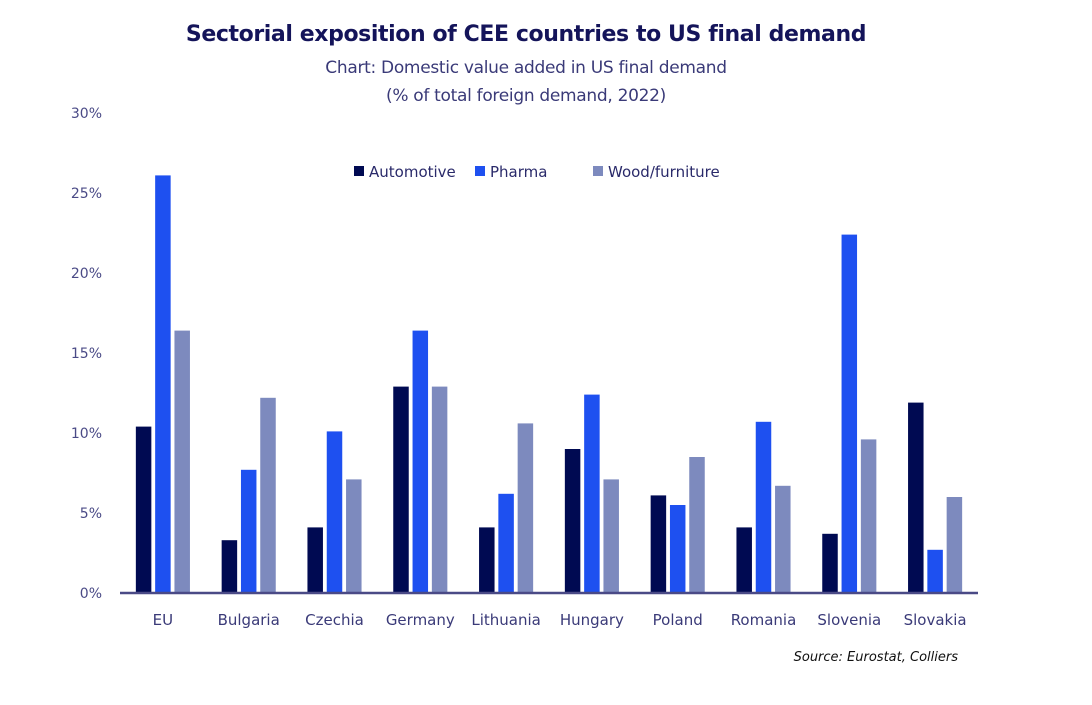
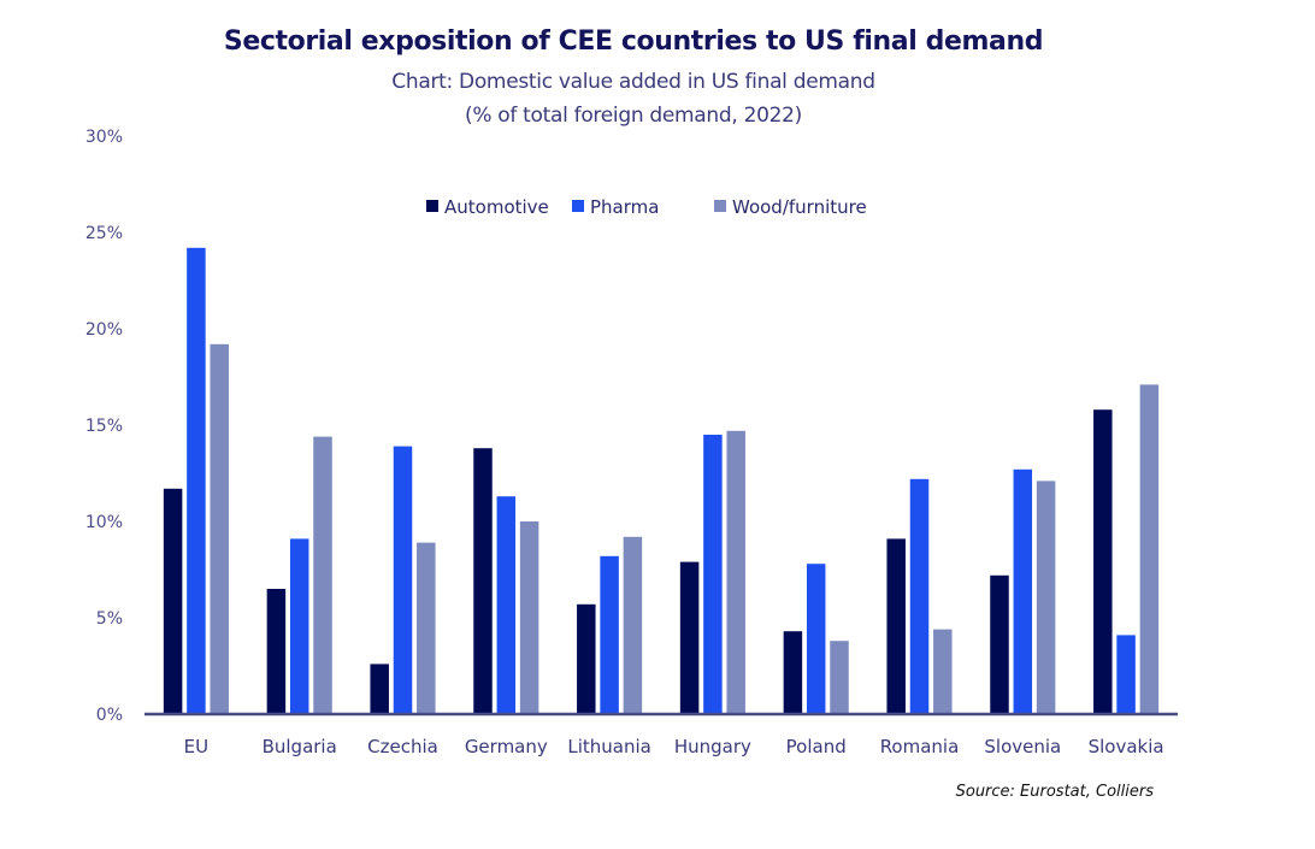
Automotive/EU: 10.4% -> 11.7%
Pharma/EU: 26.1% -> 24.2%
Wood/furniture/EU: 16.4% -> 19.2%
Automotive/Bulgaria: 3.3% -> 6.5%
Pharma/Bulgaria: 7.7% -> 9.1%
Wood/furniture/Bulgaria: 12.2% -> 14.4%
Automotive/Czechia: 4.1% -> 2.6%
Pharma/Czechia: 10.1% -> 13.9%
Wood/furniture/Czechia: 7.1% -> 8.9%
Automotive/Germany: 12.9% -> 13.8%
Pharma/Germany: 16.4% -> 11.3%
Wood/furniture/Germany: 12.9% -> 10.0%
Automotive/Lithuania: 4.1% -> 5.7%
Pharma/Lithuania: 6.2% -> 8.2%
Wood/furniture/Lithuania: 10.6% -> 9.2%
Automotive/Hungary: 9.0% -> 7.9%
Pharma/Hungary: 12.4% -> 14.5%
Wood/furniture/Hungary: 7.1% -> 14.7%
Automotive/Poland: 6.1% -> 4.3%
Pharma/Poland: 5.5% -> 7.8%
Wood/furniture/Poland: 8.5% -> 3.8%
Automotive/Romania: 4.1% -> 9.1%
Pharma/Romania: 10.7% -> 12.2%
Wood/furniture/Romania: 6.7% -> 4.4%
Automotive/Slovenia: 3.7% -> 7.2%
Pharma/Slovenia: 22.4% -> 12.7%
Wood/furniture/Slovenia: 9.6% -> 12.1%
Automotive/Slovakia: 11.9% -> 15.8%
Pharma/Slovakia: 2.7% -> 4.1%
Wood/furniture/Slovakia: 6.0% -> 17.1%
